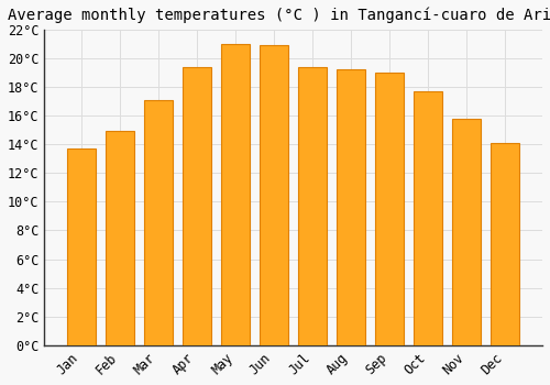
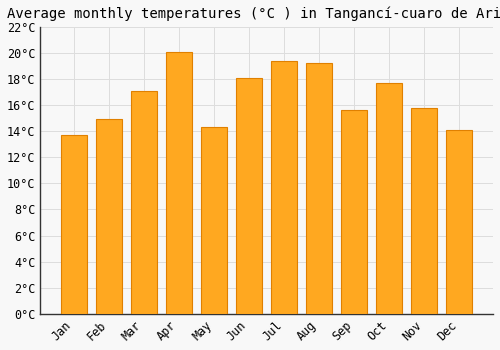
Apr: 19.4°C -> 20.1°C
May: 21.0°C -> 14.3°C
Jun: 20.9°C -> 18.1°C
Sep: 19.0°C -> 15.6°C
